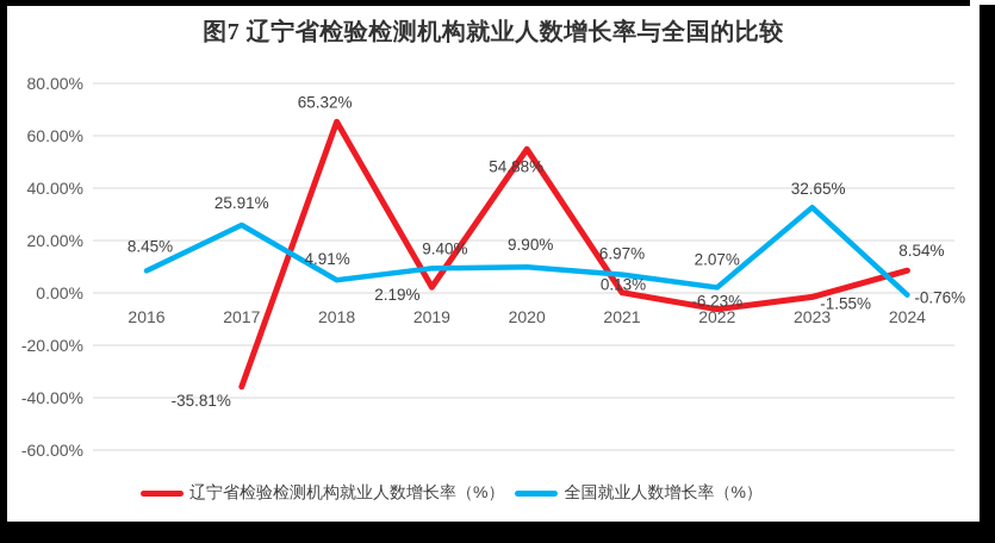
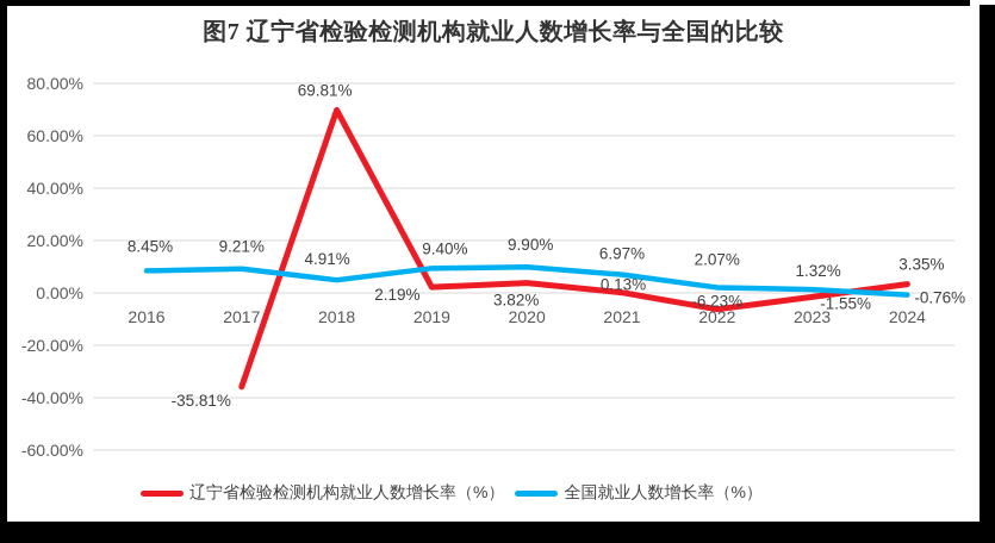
全国就业人数增长率（%）/2017: 25.91% -> 9.21%
辽宁省检验检测机构就业人数增长率（%）/2018: 65.32% -> 69.81%
辽宁省检验检测机构就业人数增长率（%）/2020: 54.88% -> 3.82%
全国就业人数增长率（%）/2023: 32.65% -> 1.32%
辽宁省检验检测机构就业人数增长率（%）/2024: 8.54% -> 3.35%
